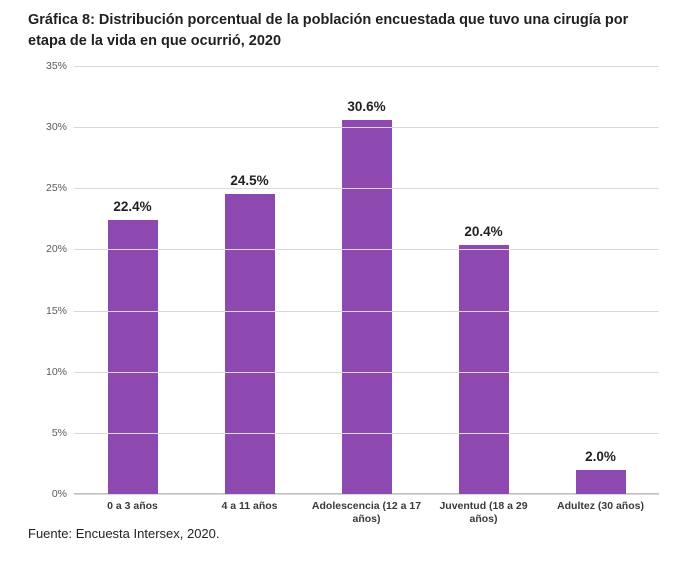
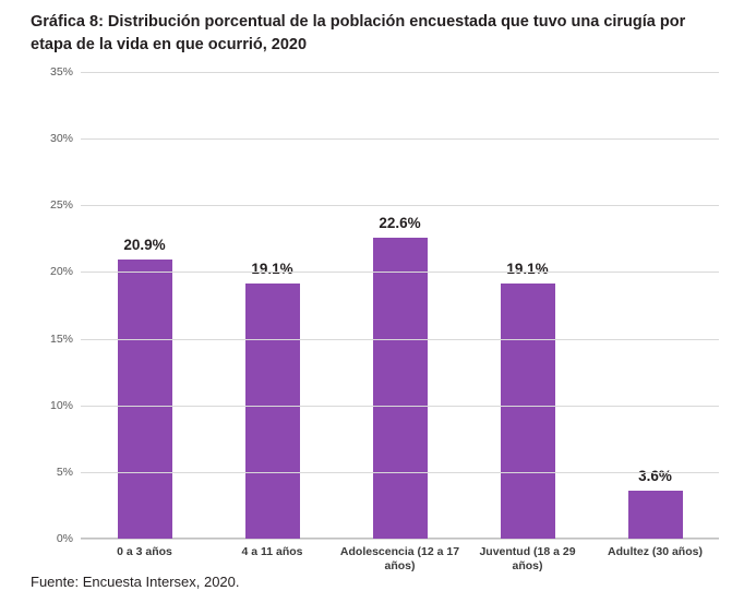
0 a 3 años: 22.4% -> 20.9%
4 a 11 años: 24.5% -> 19.1%
Adolescencia (12 a 17 años): 30.6% -> 22.6%
Juventud (18 a 29 años): 20.4% -> 19.1%
Adultez (30 años): 2.0% -> 3.6%
